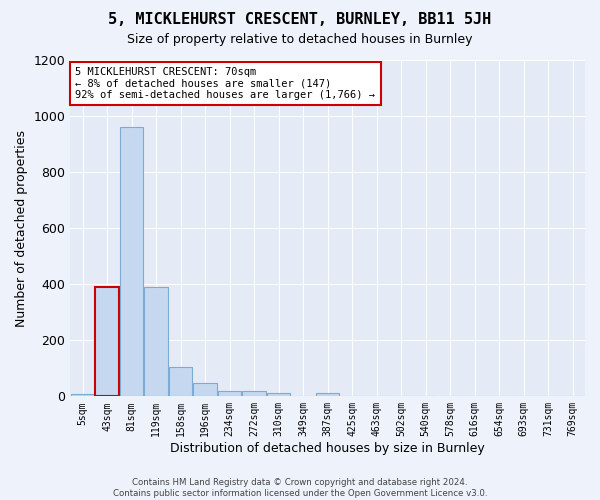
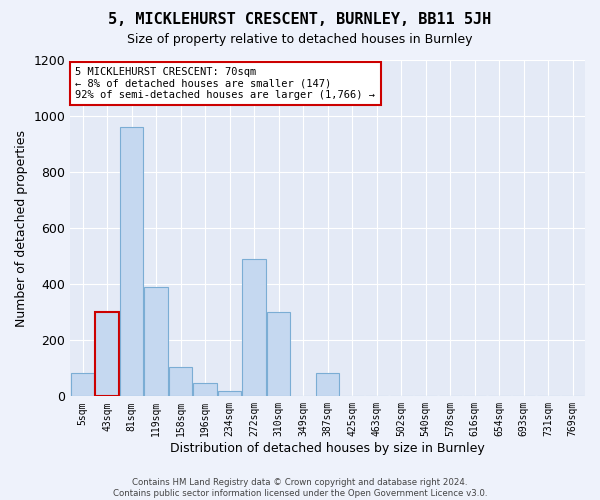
5sqm: 10 -> 85
43sqm: 390 -> 300
272sqm: 18 -> 490
310sqm: 12 -> 300
387sqm: 12 -> 85
